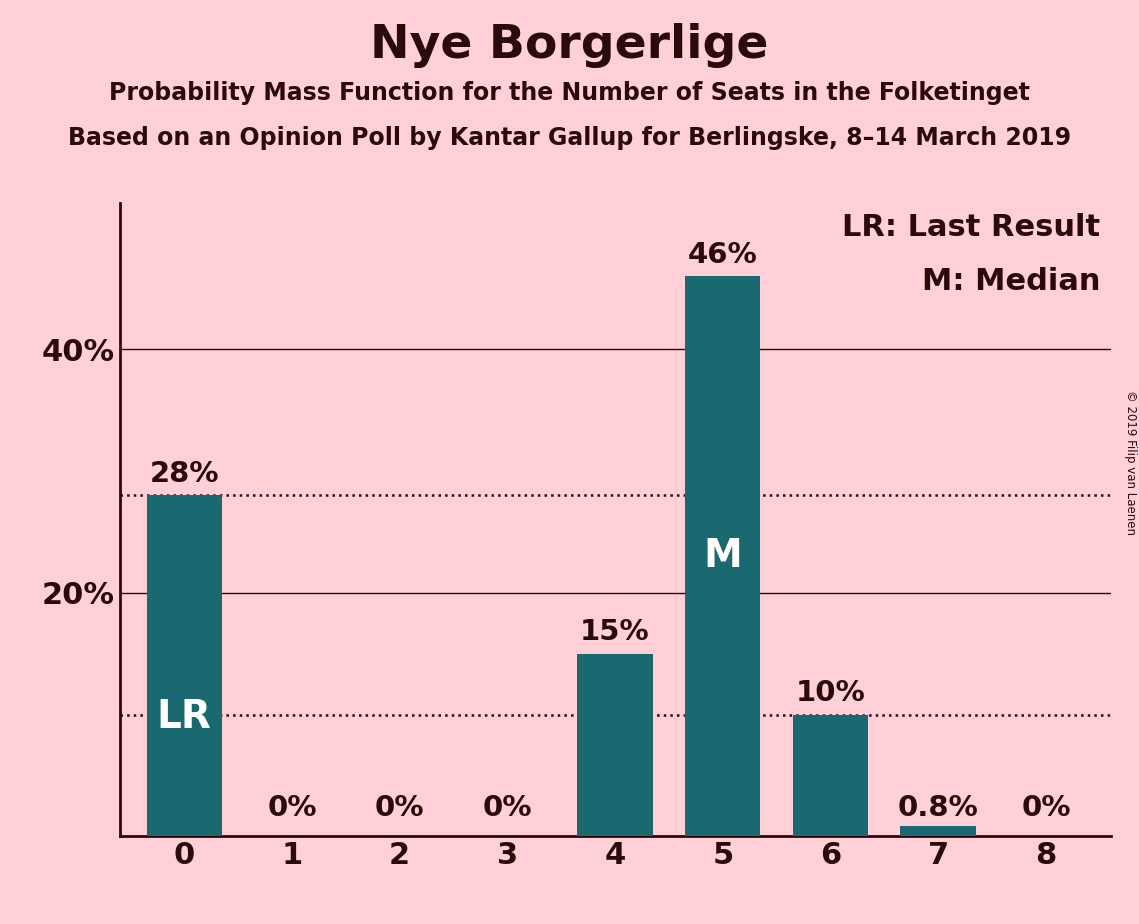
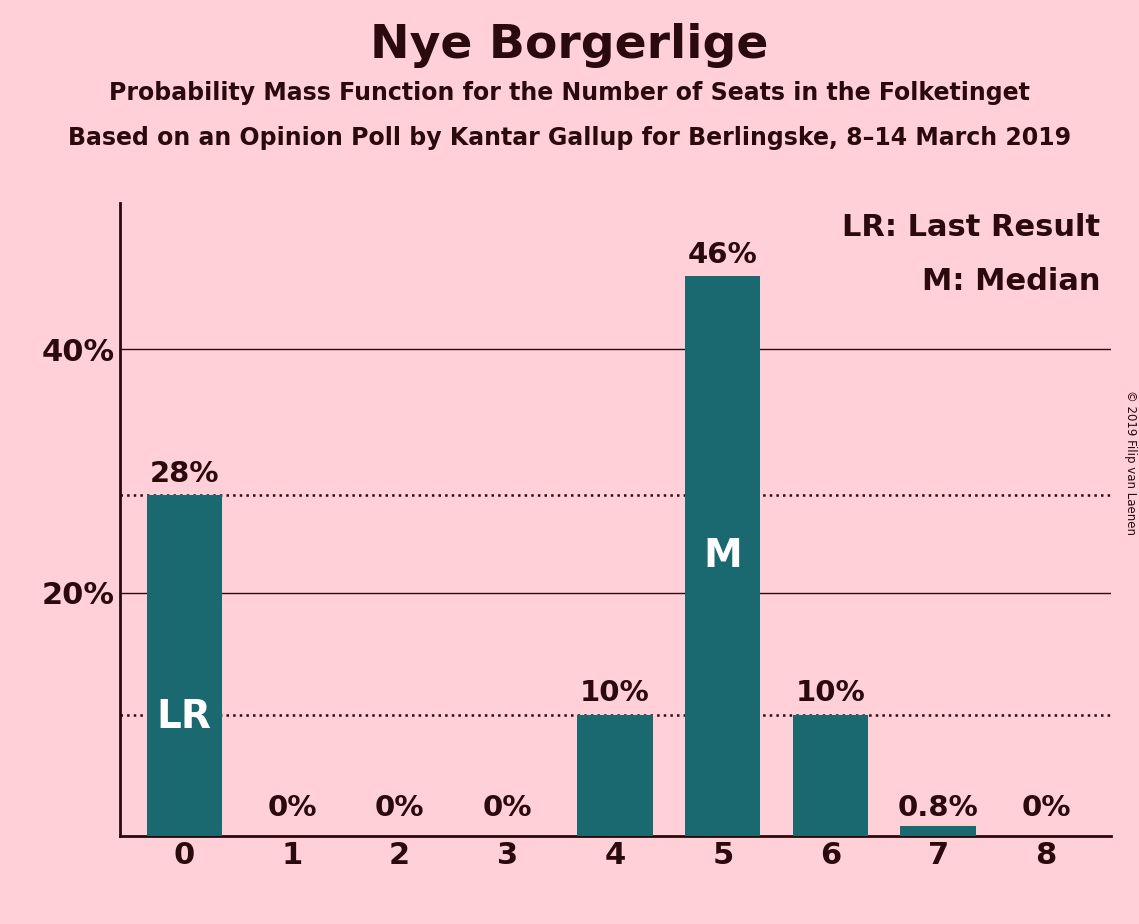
4: 15% -> 10%
